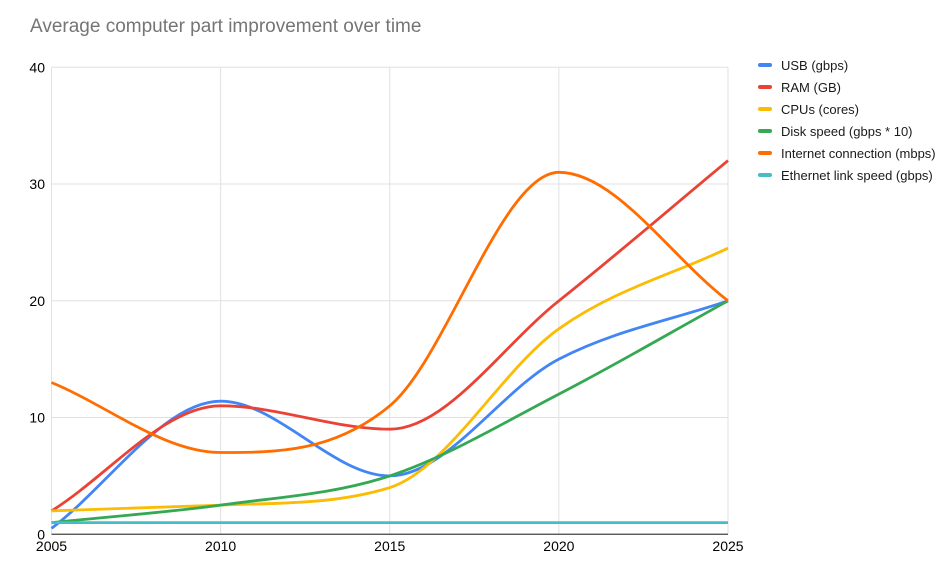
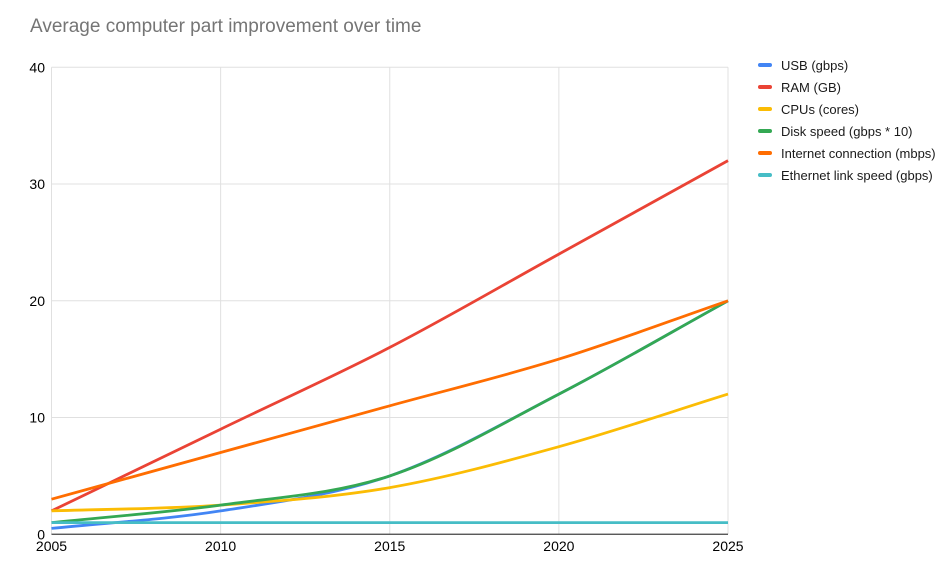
Internet connection (mbps)/2005: 13 -> 3
USB (gbps)/2010: 11.4 -> 2.0
RAM (GB)/2010: 11 -> 9
RAM (GB)/2015: 9 -> 16
USB (gbps)/2020: 15.0 -> 12.0
RAM (GB)/2020: 20 -> 24
CPUs (cores)/2020: 17.6 -> 7.5
Internet connection (mbps)/2020: 31 -> 15
CPUs (cores)/2025: 24.5 -> 12.0
